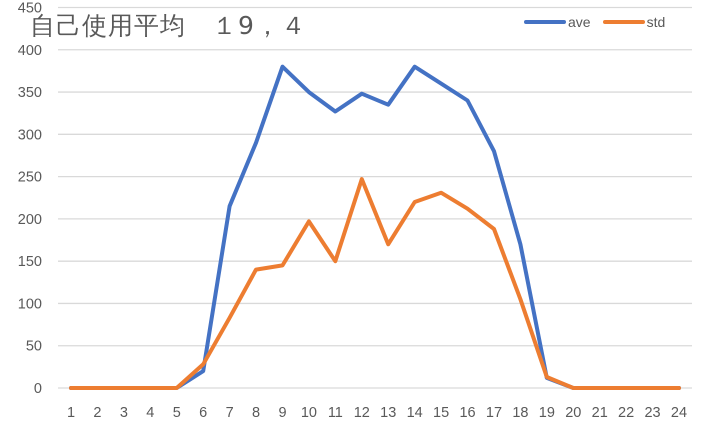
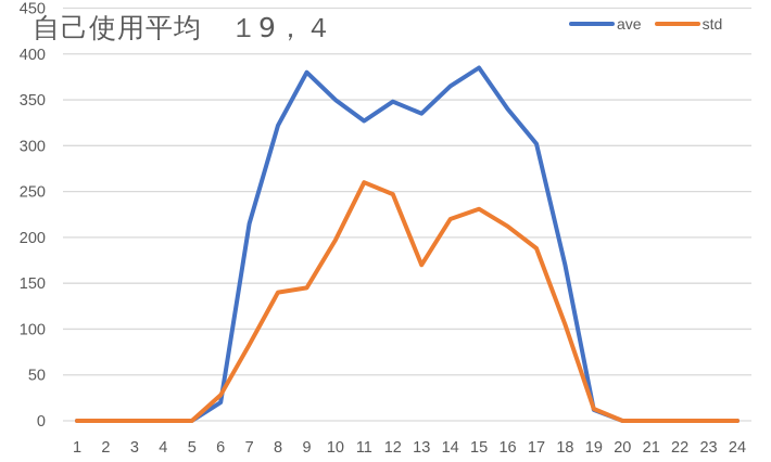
ave/8: 290 -> 320
std/11: 150 -> 260
ave/14: 380 -> 360
ave/15: 360 -> 380
ave/17: 280 -> 300
